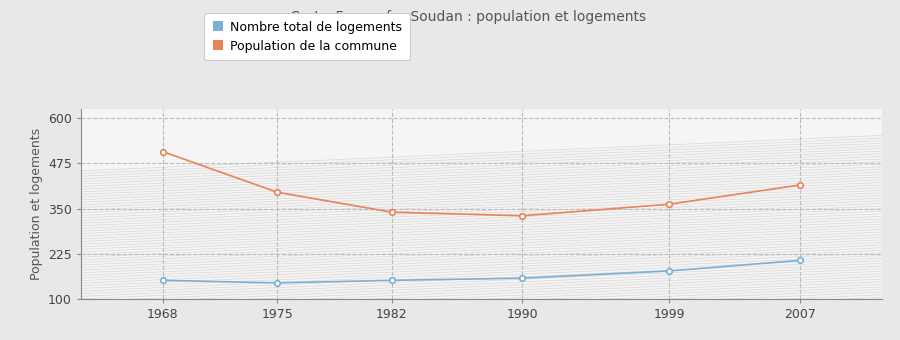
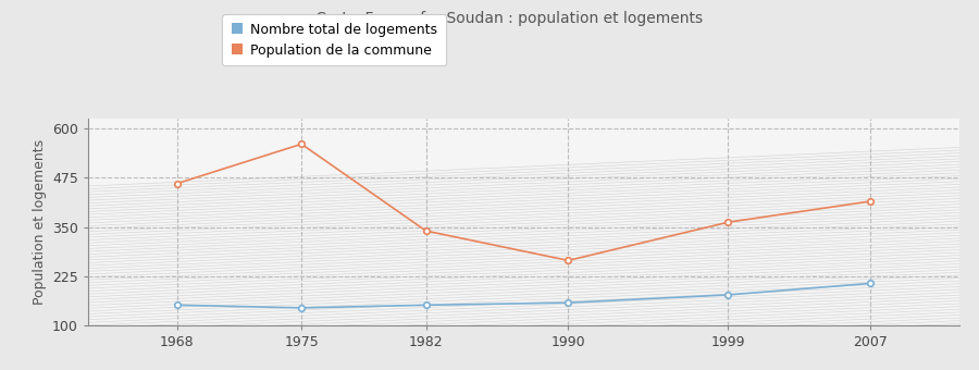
Population de la commune/1968: 507 -> 460
Population de la commune/1975: 395 -> 560
Population de la commune/1990: 330 -> 265
